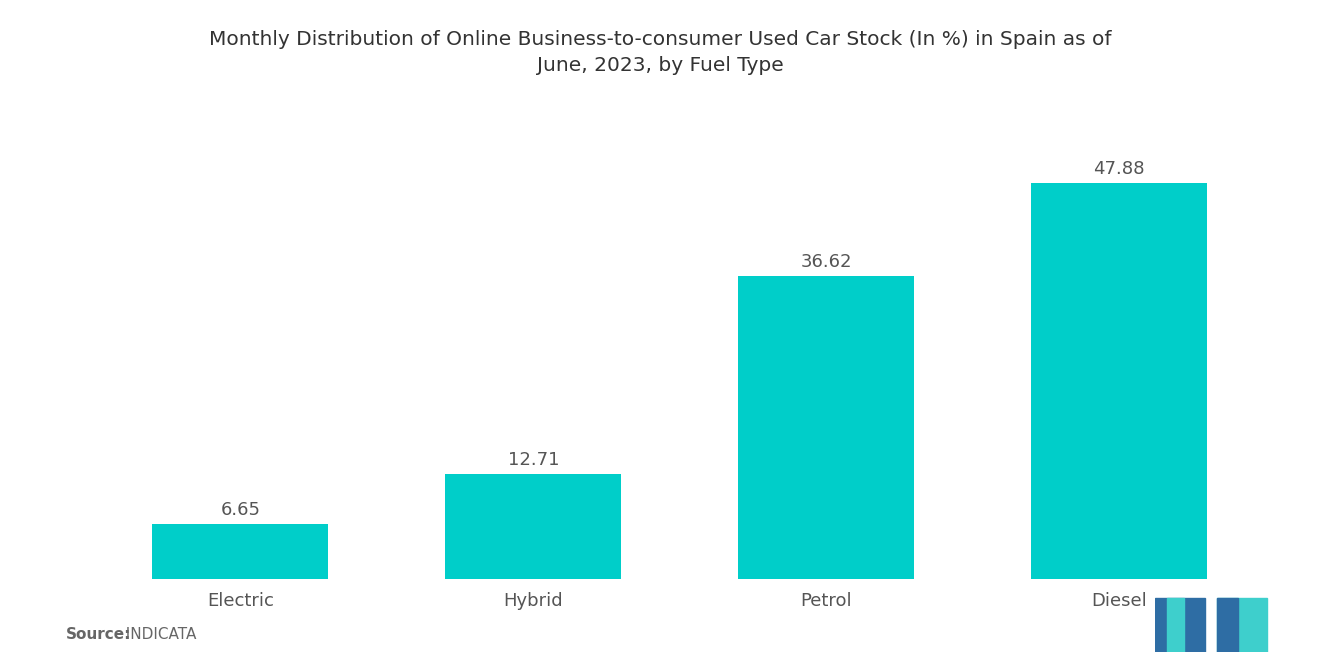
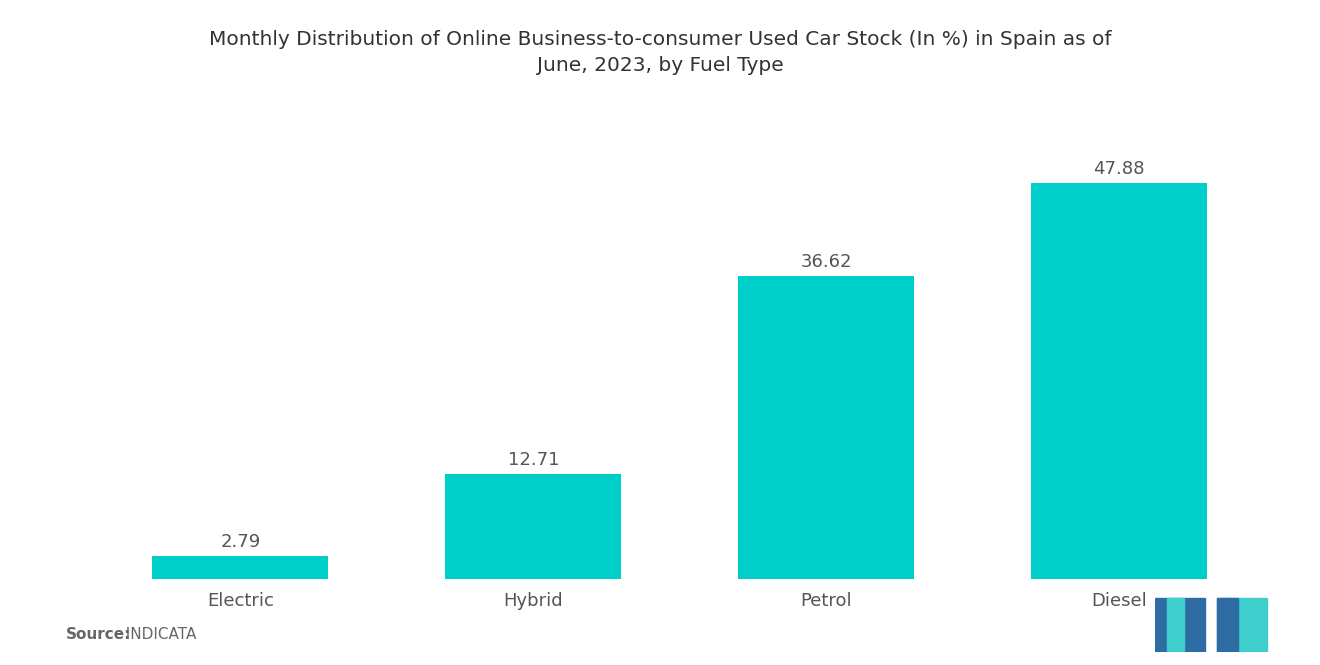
Electric: 6.65 -> 2.79
